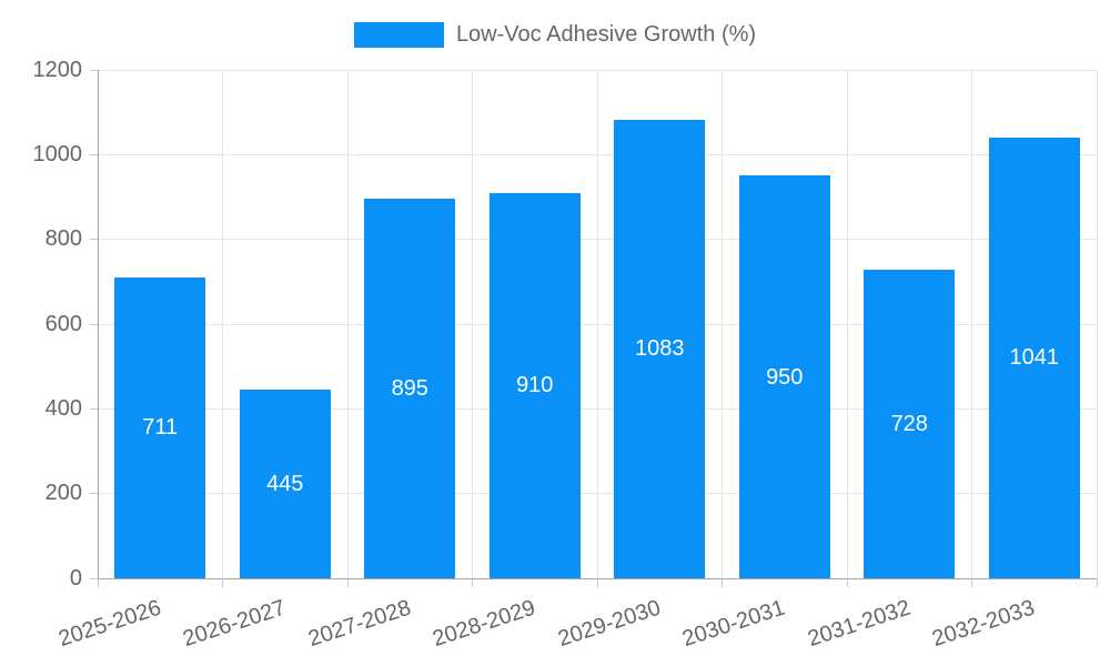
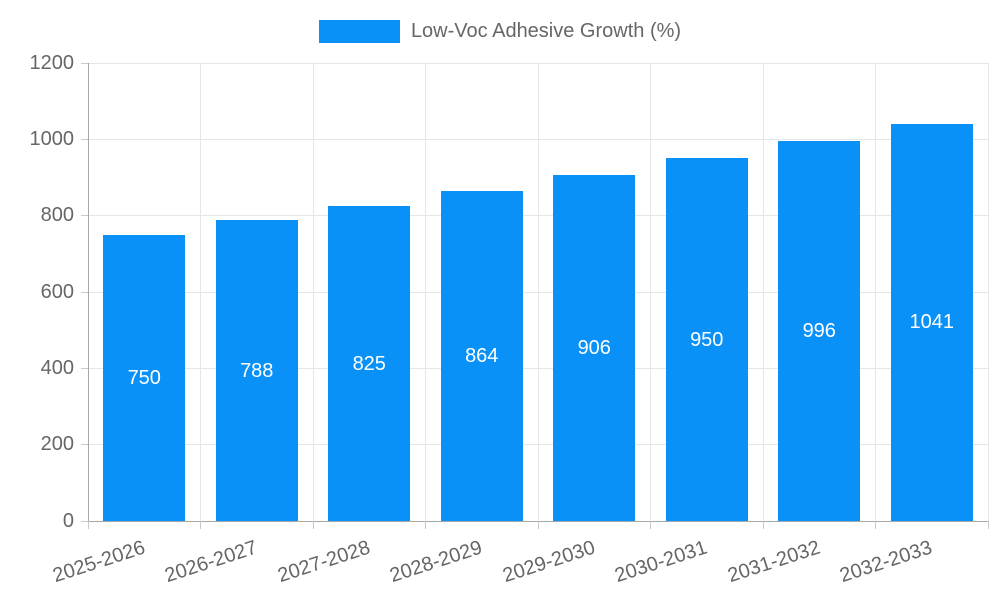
2025-2026: 711 -> 750
2026-2027: 445 -> 788
2027-2028: 895 -> 825
2028-2029: 910 -> 864
2029-2030: 1083 -> 906
2031-2032: 728 -> 996
